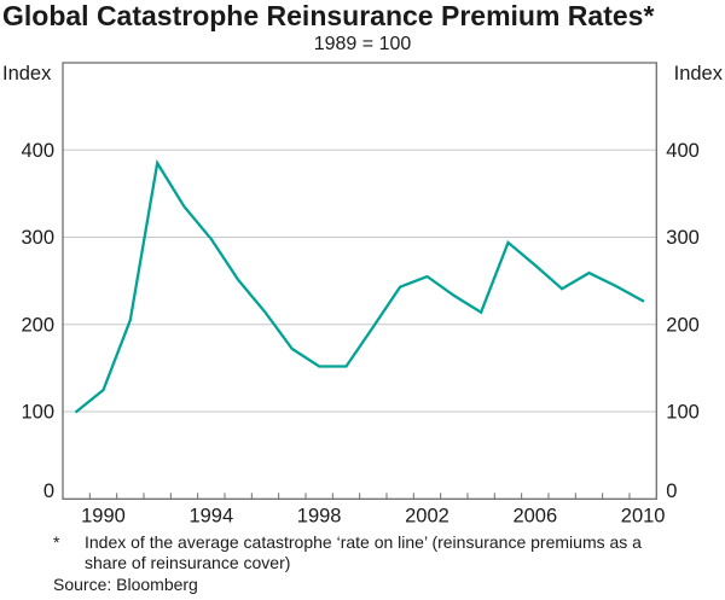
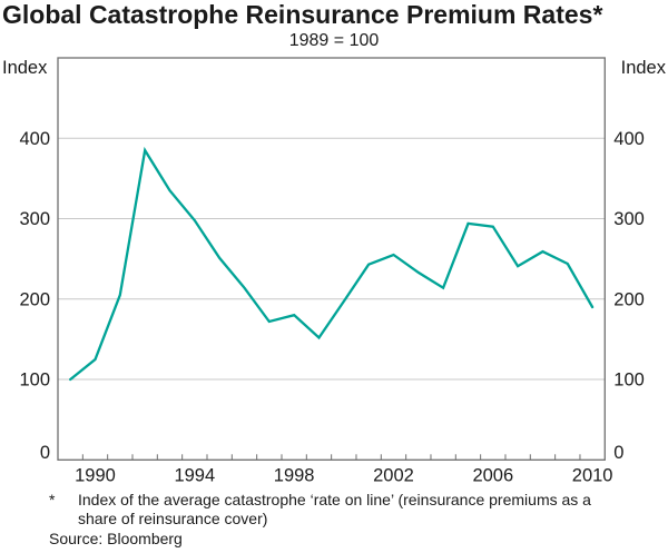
1998: 150 -> 180
2006: 270 -> 290
2010: 230 -> 190
